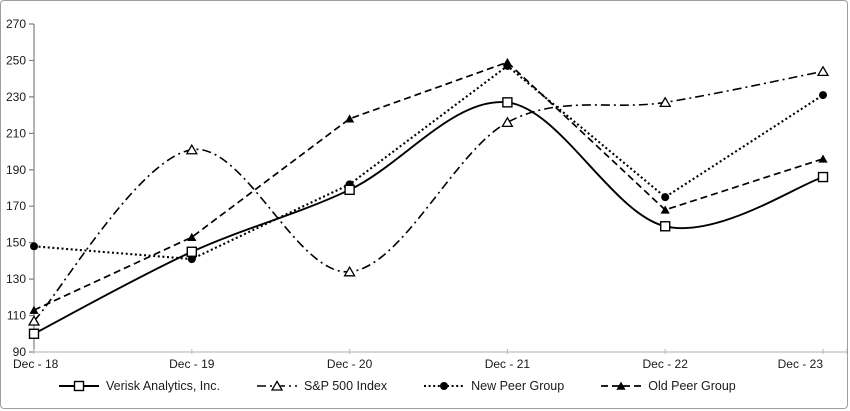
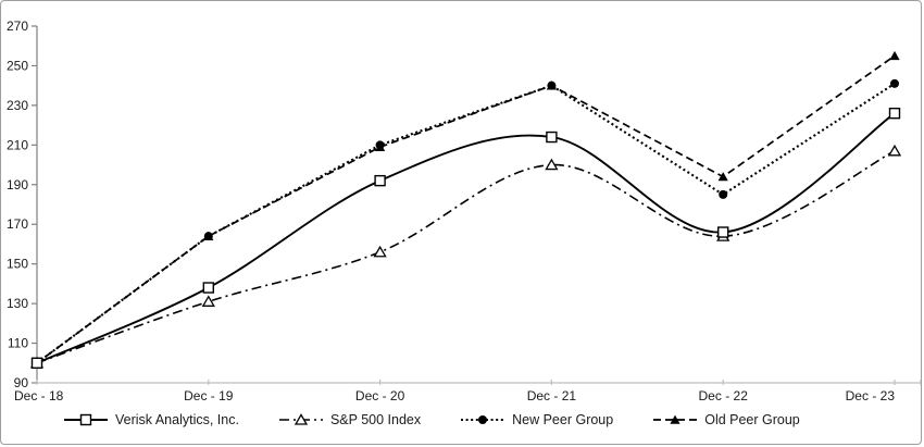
S&P 500 Index/Dec - 18: 107 -> 100
New Peer Group/Dec - 18: 148 -> 100
Old Peer Group/Dec - 18: 113 -> 100
Verisk Analytics, Inc./Dec - 19: 145 -> 138
S&P 500 Index/Dec - 19: 201 -> 131
New Peer Group/Dec - 19: 141 -> 164
Old Peer Group/Dec - 19: 153 -> 164
Verisk Analytics, Inc./Dec - 20: 179 -> 192
S&P 500 Index/Dec - 20: 134 -> 156
New Peer Group/Dec - 20: 182 -> 210
Old Peer Group/Dec - 20: 218 -> 209
Verisk Analytics, Inc./Dec - 21: 227 -> 214
S&P 500 Index/Dec - 21: 216 -> 200
New Peer Group/Dec - 21: 247 -> 240
Old Peer Group/Dec - 21: 249 -> 240
Verisk Analytics, Inc./Dec - 22: 159 -> 166
S&P 500 Index/Dec - 22: 227 -> 164
New Peer Group/Dec - 22: 175 -> 185
Old Peer Group/Dec - 22: 168 -> 194
Verisk Analytics, Inc./Dec - 23: 186 -> 226
S&P 500 Index/Dec - 23: 244 -> 207
New Peer Group/Dec - 23: 231 -> 241
Old Peer Group/Dec - 23: 196 -> 255
